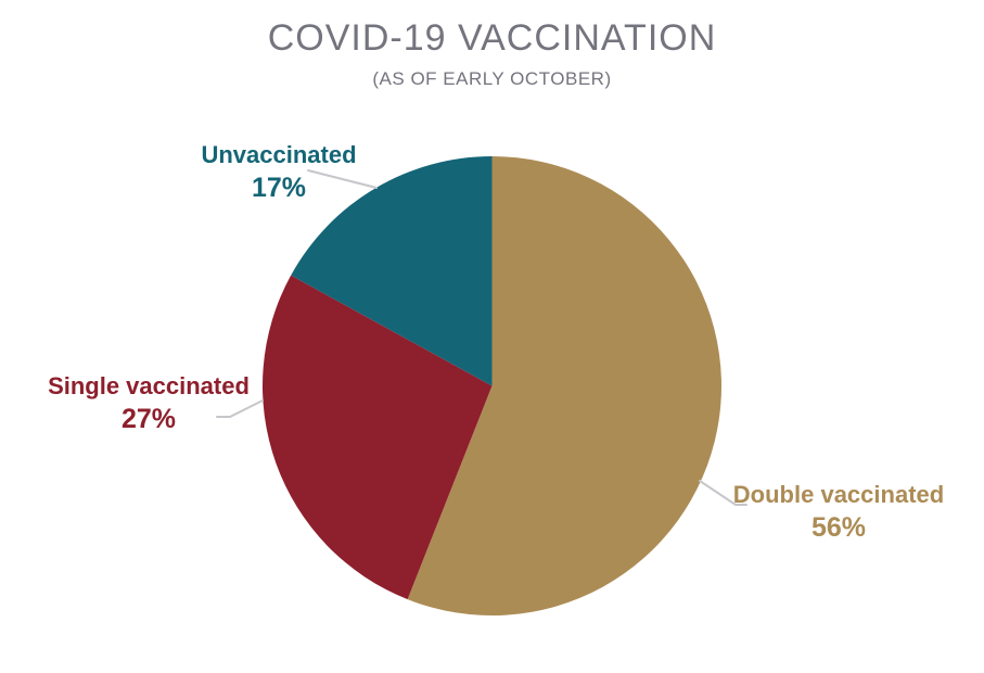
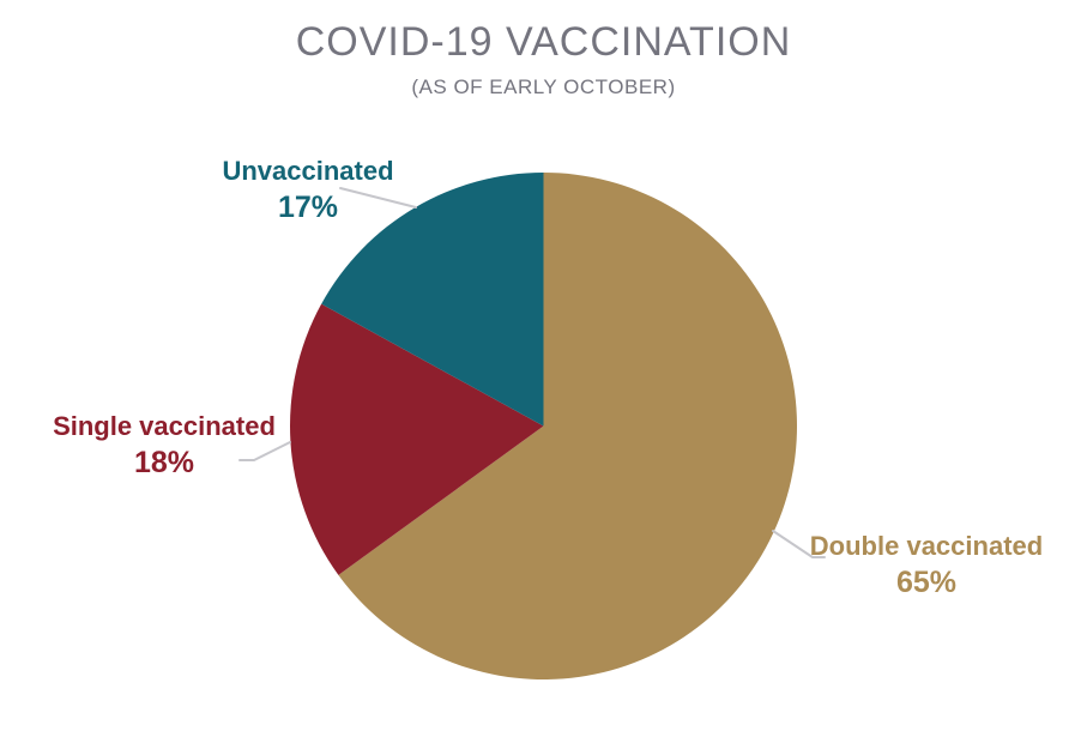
Double vaccinated: 56% -> 65%
Single vaccinated: 27% -> 18%
